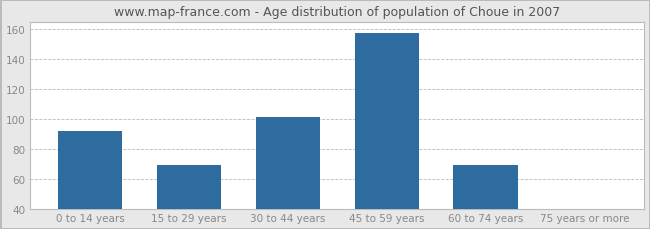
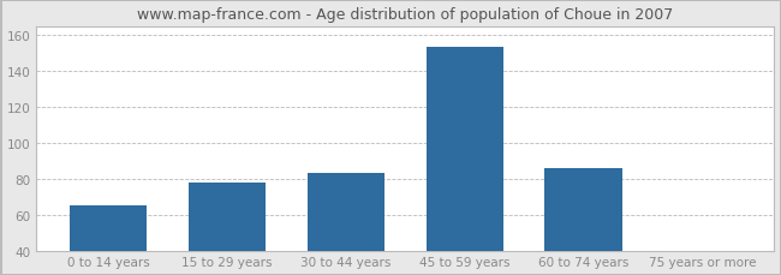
0 to 14 years: 92 -> 65
15 to 29 years: 69 -> 78
30 to 44 years: 101 -> 83
45 to 59 years: 157 -> 153
60 to 74 years: 69 -> 86
